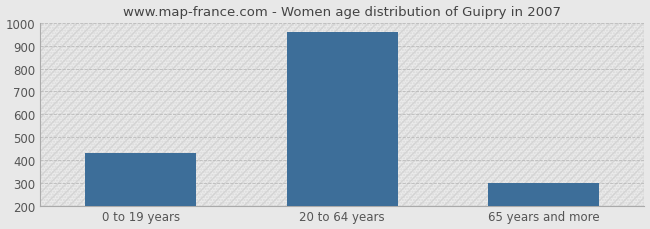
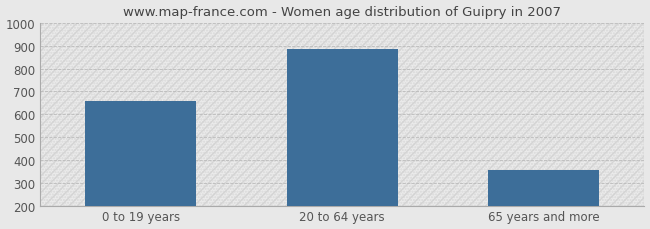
0 to 19 years: 430 -> 660
20 to 64 years: 962 -> 885
65 years and more: 297 -> 355
